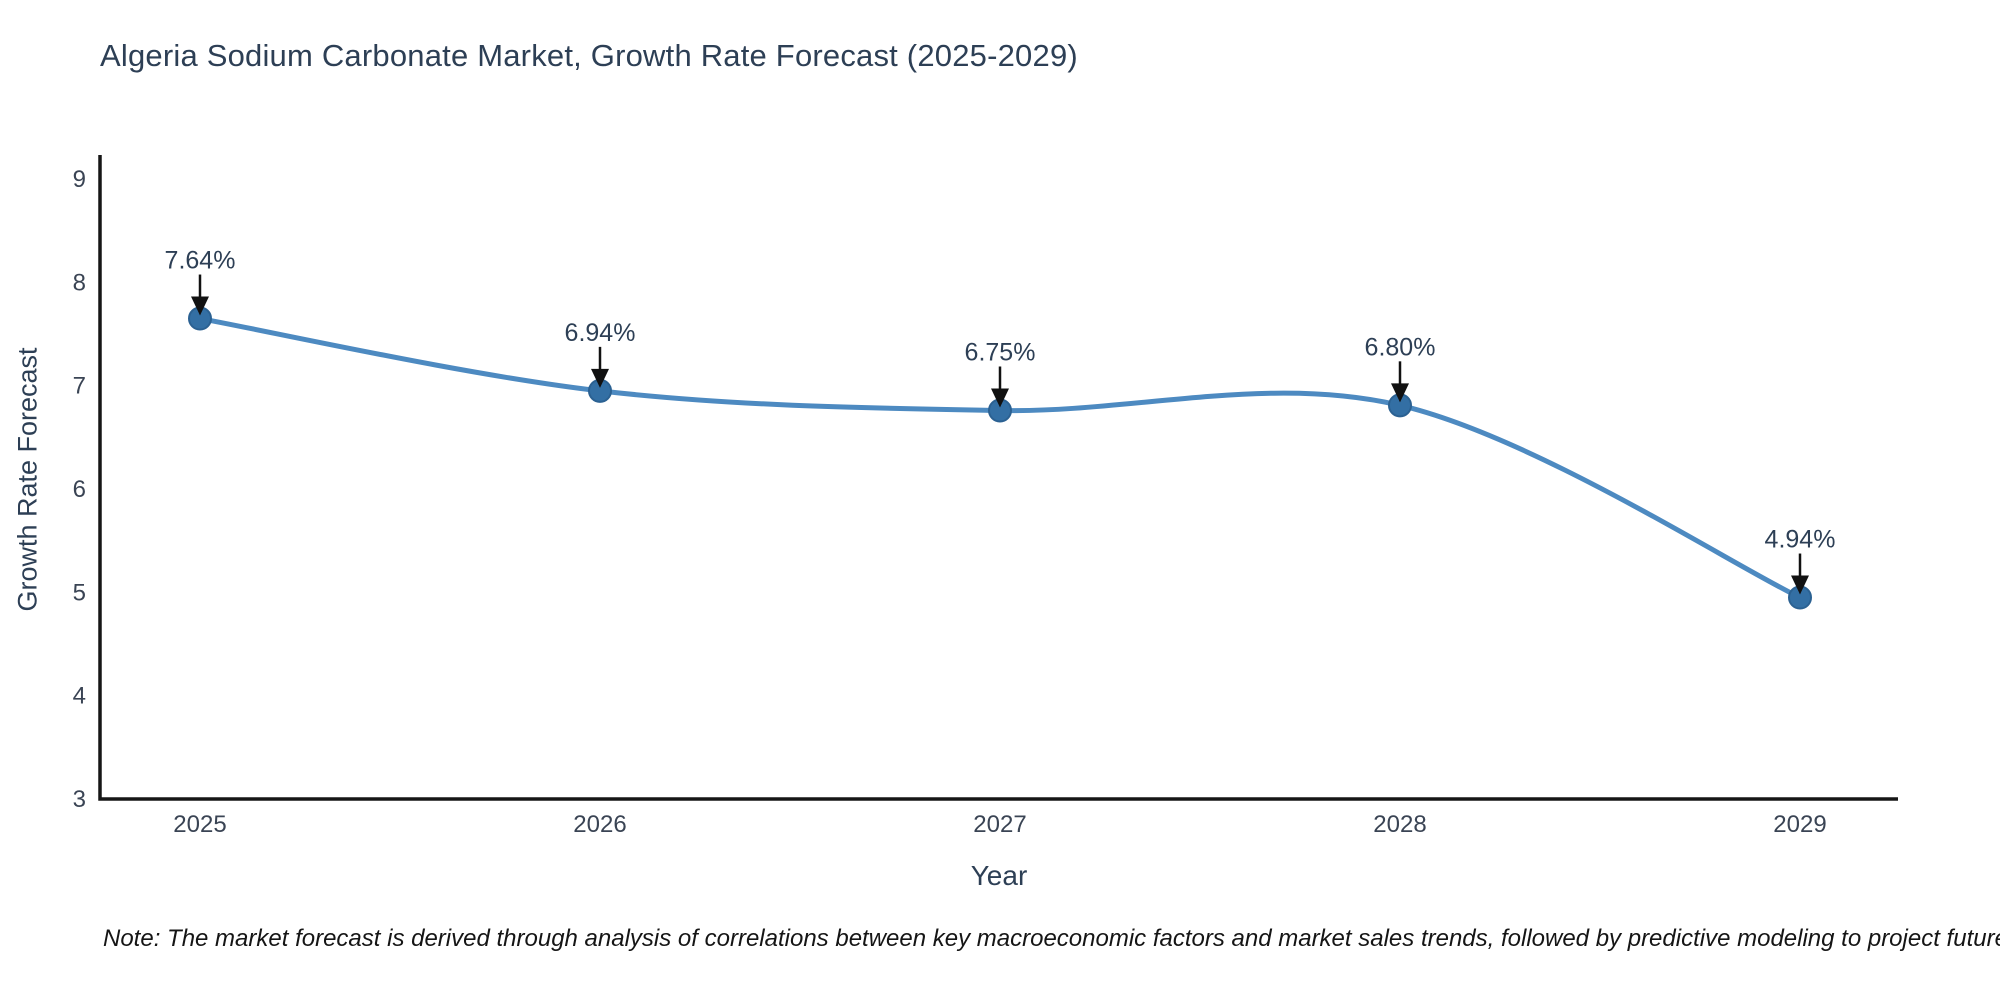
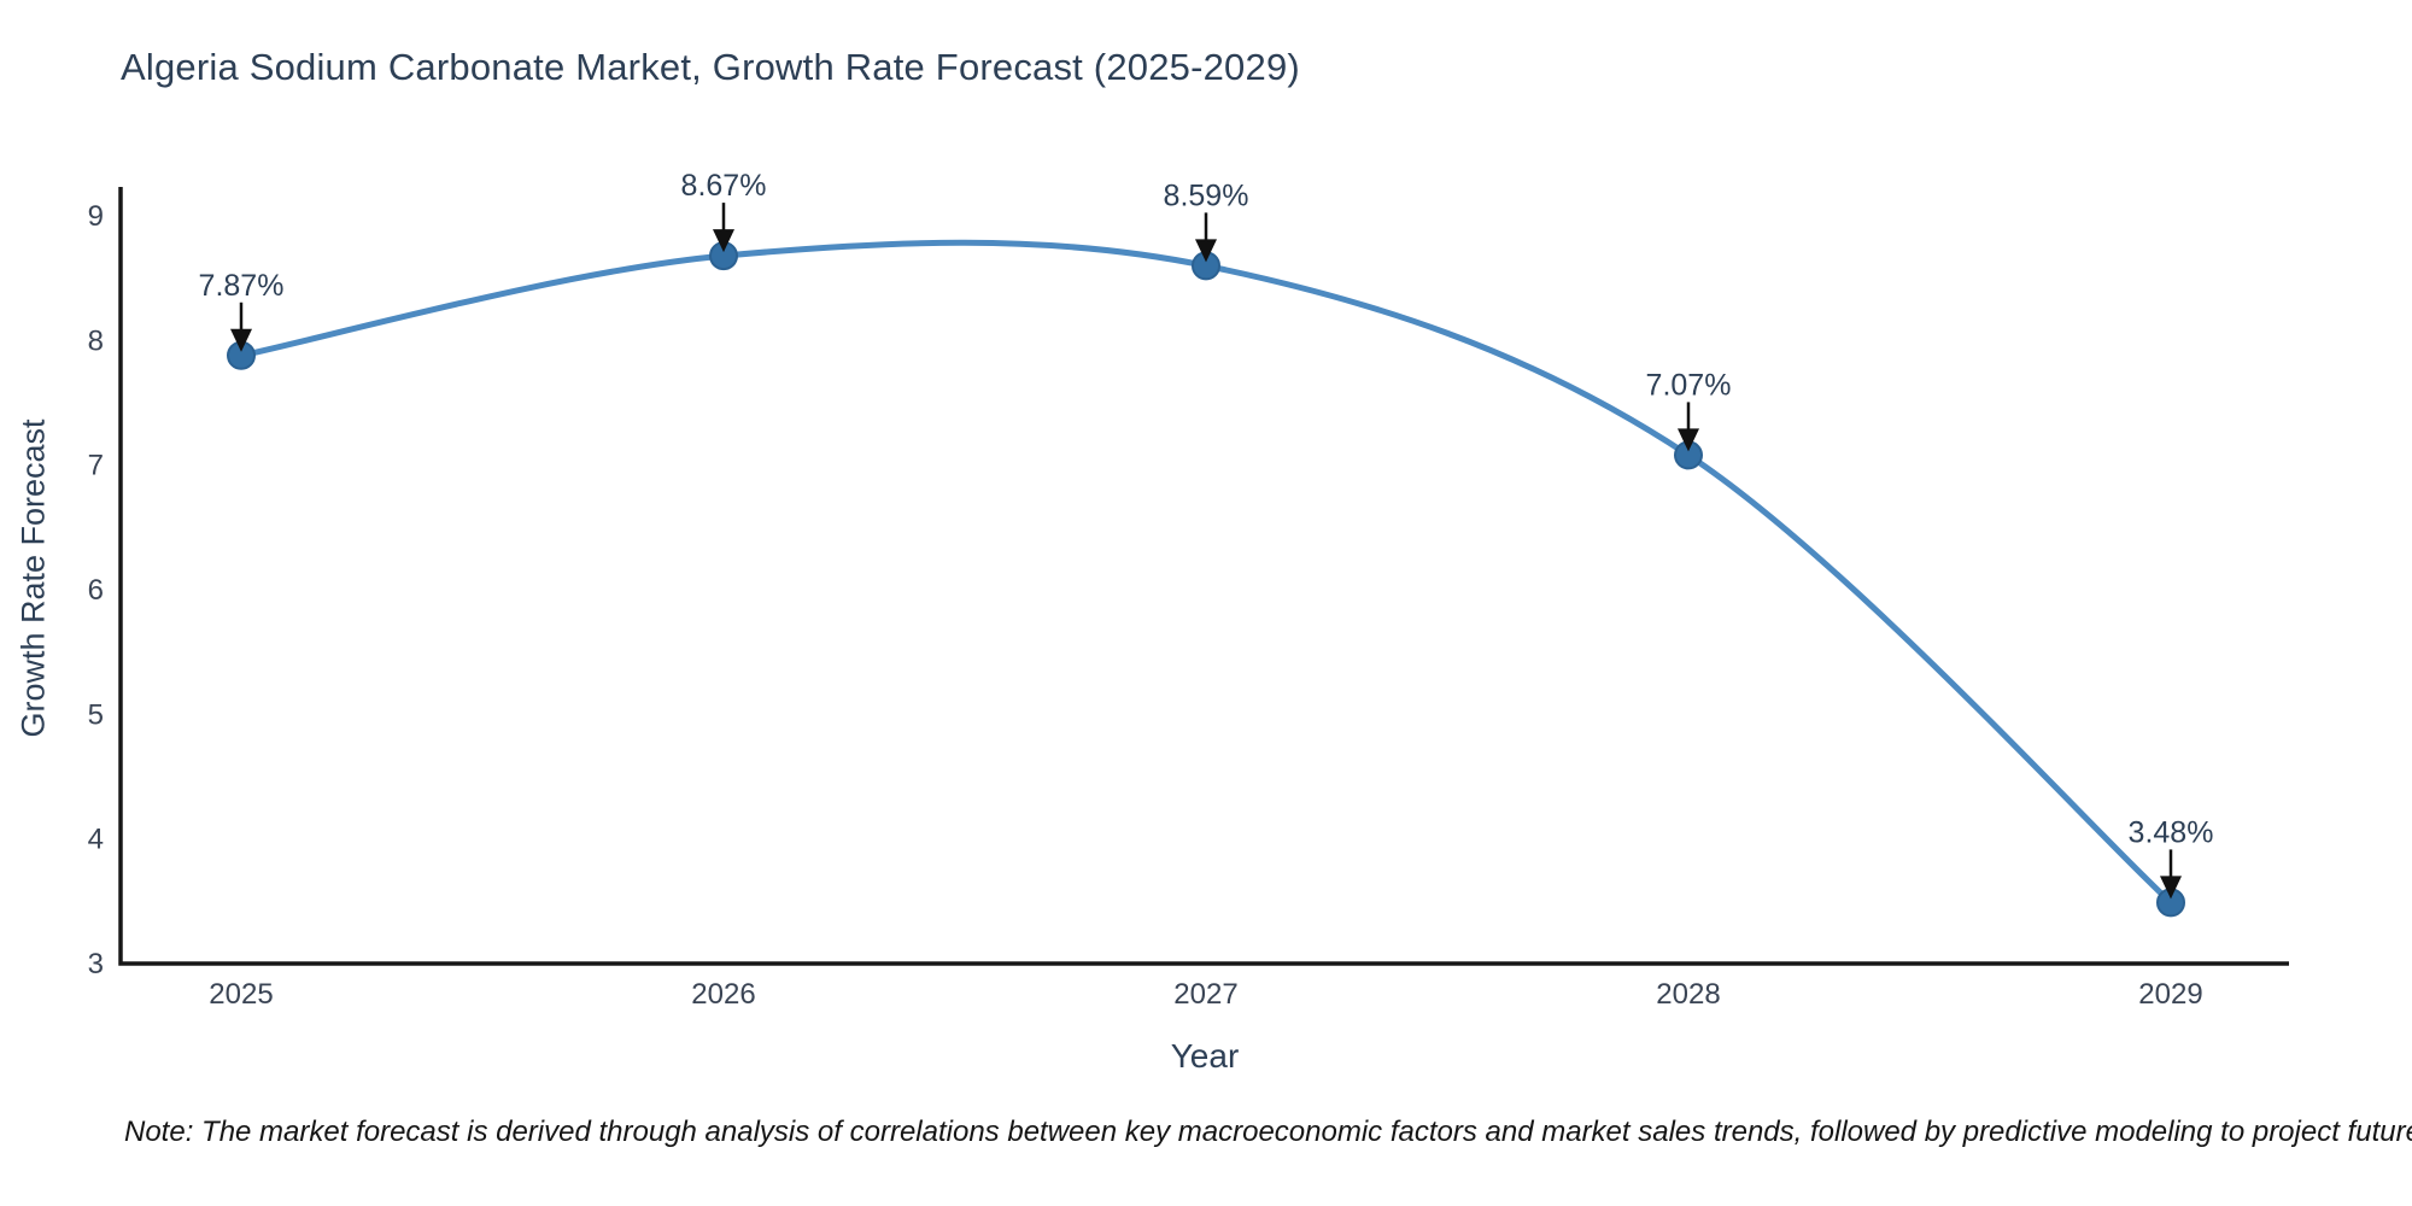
2025: 7.64% -> 7.87%
2026: 6.94% -> 8.67%
2027: 6.75% -> 8.59%
2028: 6.80% -> 7.07%
2029: 4.94% -> 3.48%
